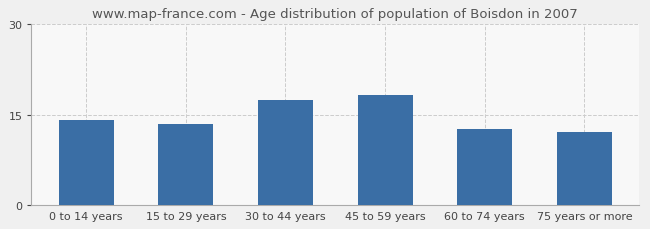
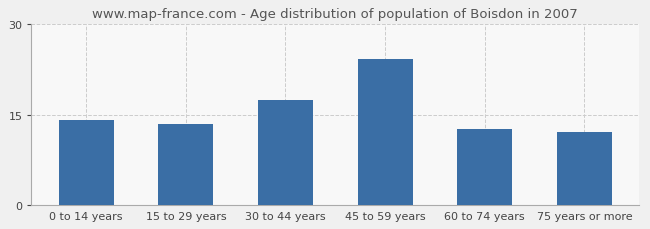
45 to 59 years: 18.2 -> 24.2
